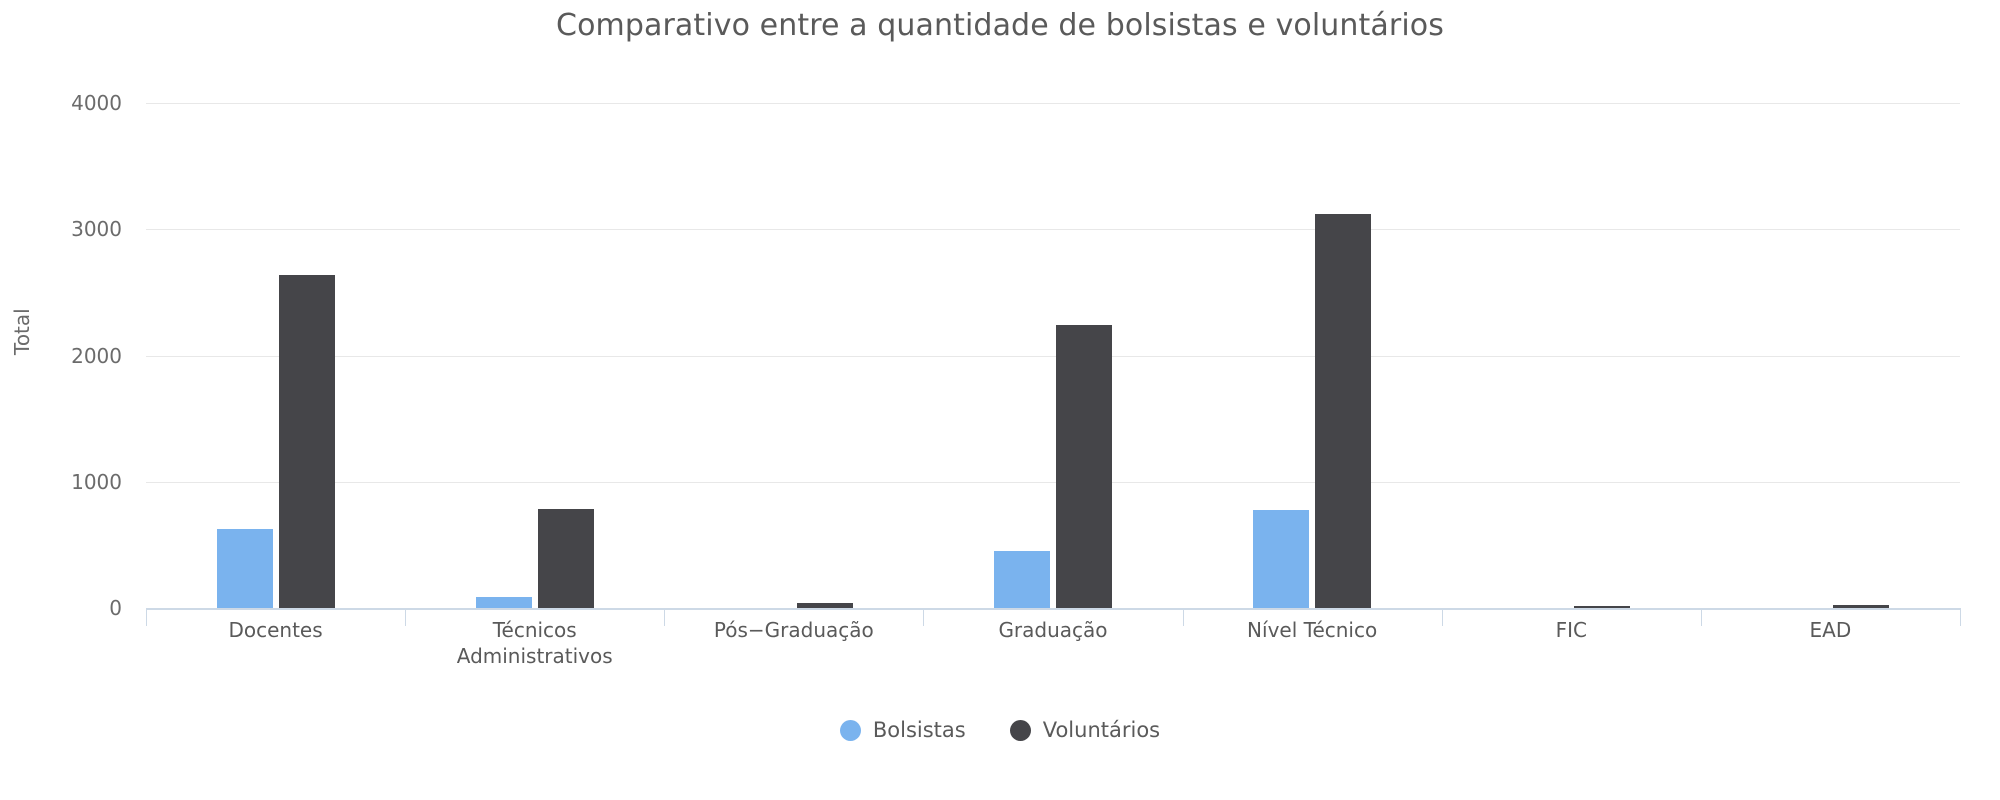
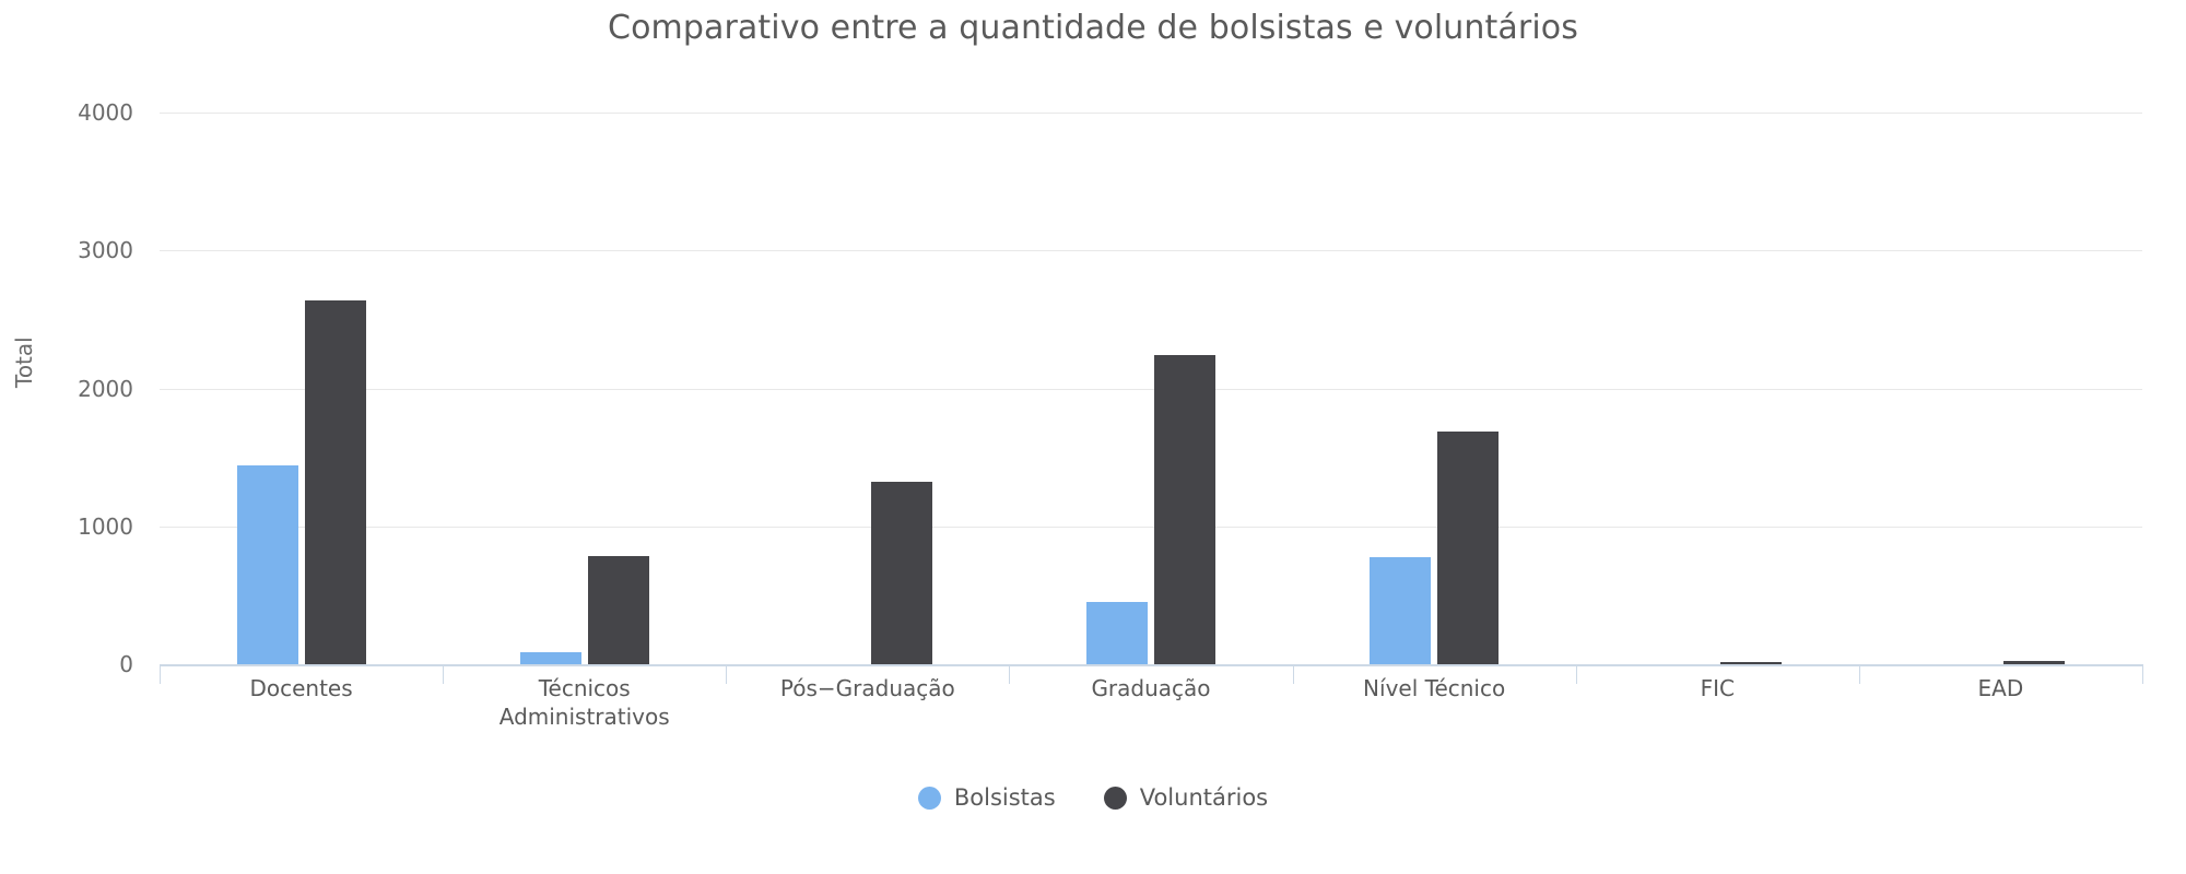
Bolsistas/Docentes: 620 -> 1440
Voluntários/Pós−Graduação: 40 -> 1320
Voluntários/Nível Técnico: 3120 -> 1690
